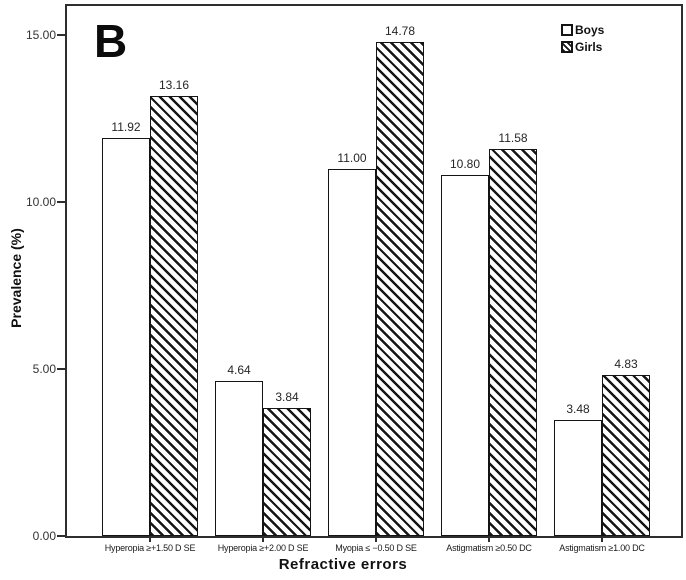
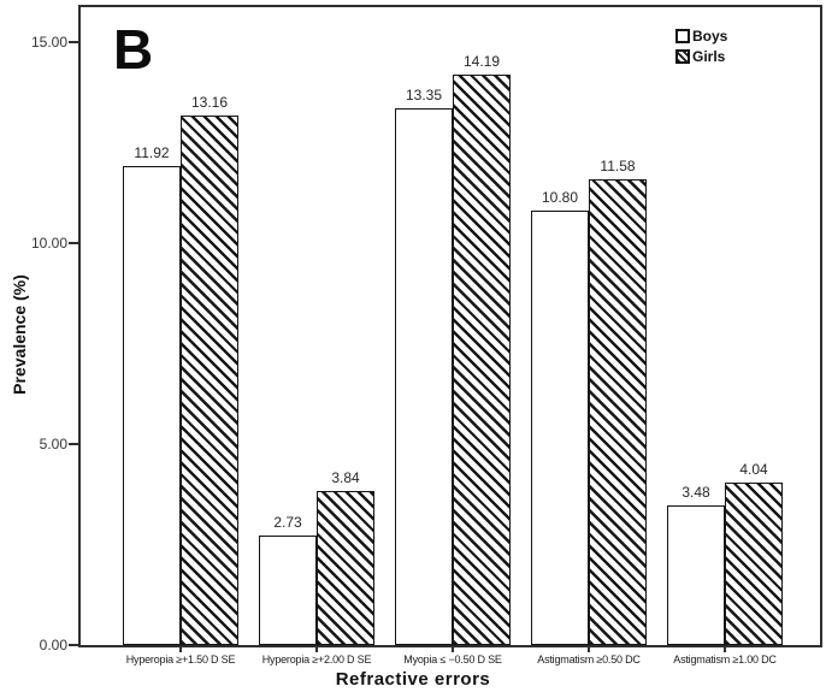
Boys/Hyperopia ≥+2.00 D SE: 4.64 -> 2.73
Boys/Myopia ≤ −0.50 D SE: 11.00 -> 13.35
Girls/Myopia ≤ −0.50 D SE: 14.78 -> 14.19
Girls/Astigmatism ≥1.00 DC: 4.83 -> 4.04
